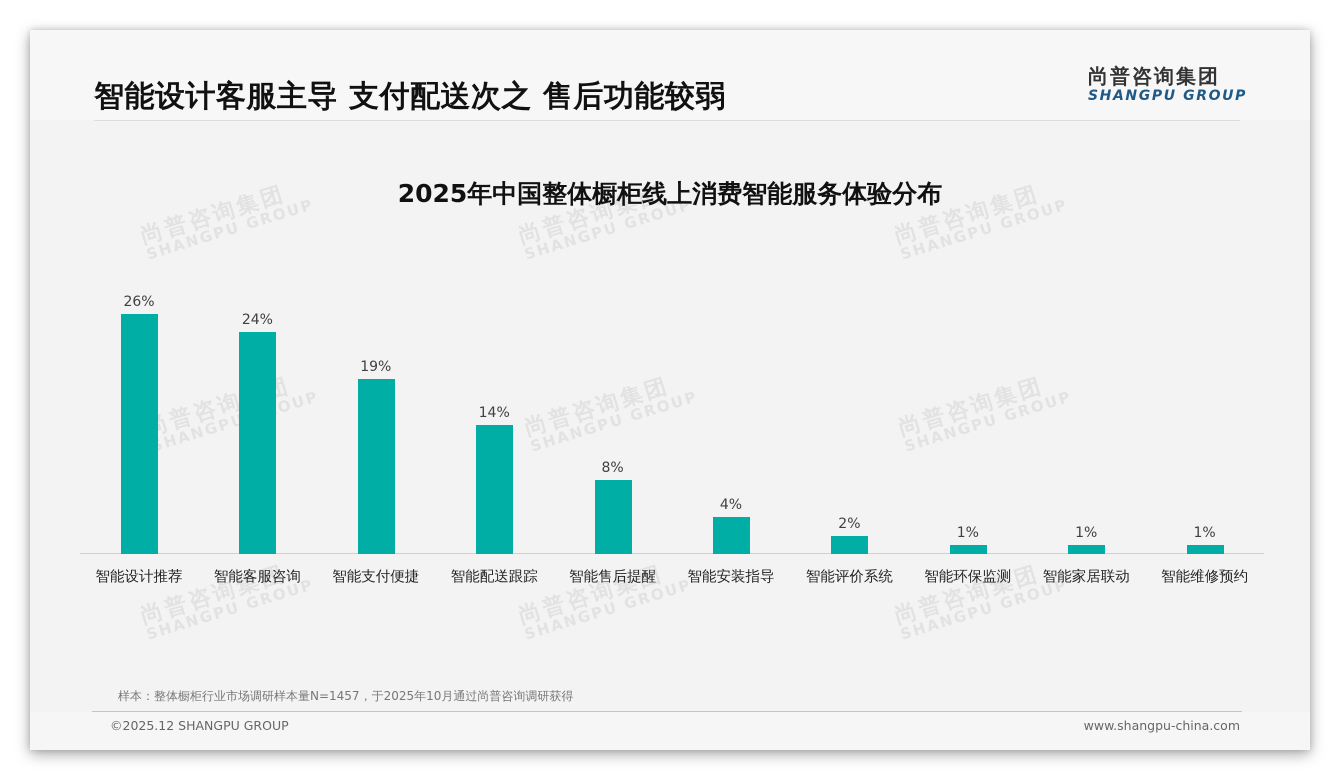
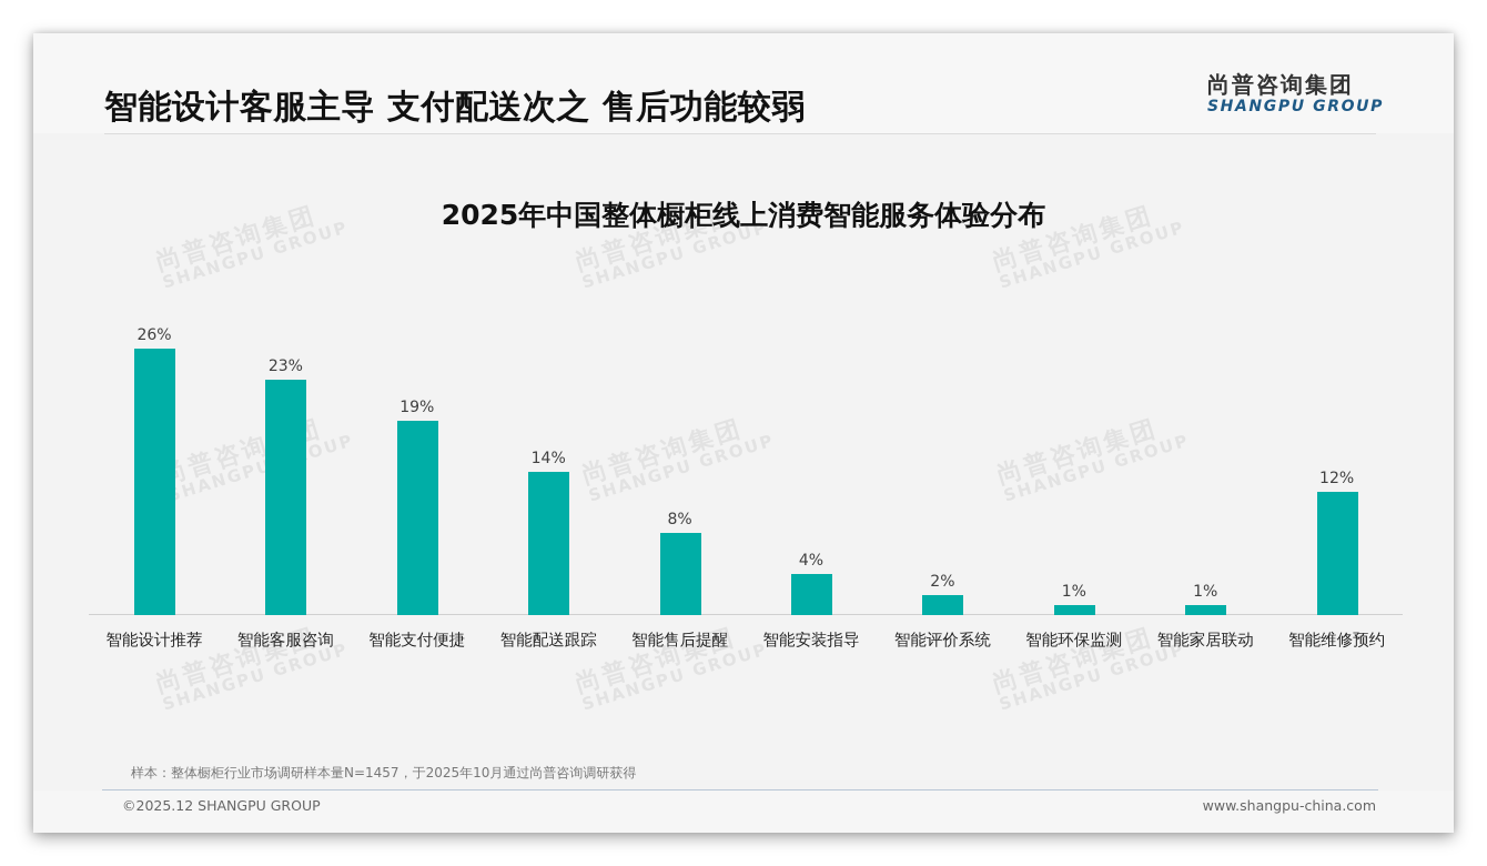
智能客服咨询: 24% -> 23%
智能维修预约: 1% -> 12%
